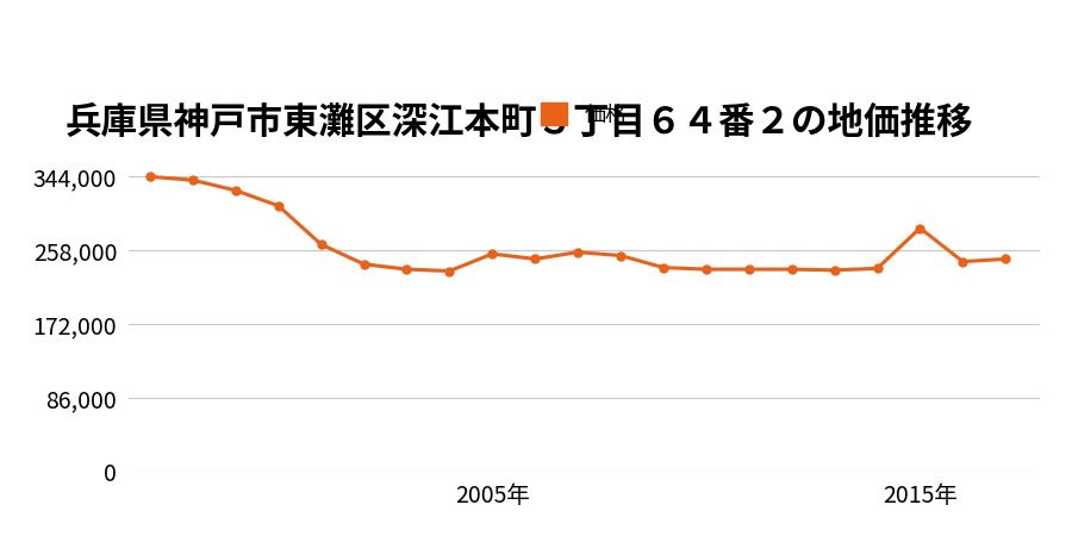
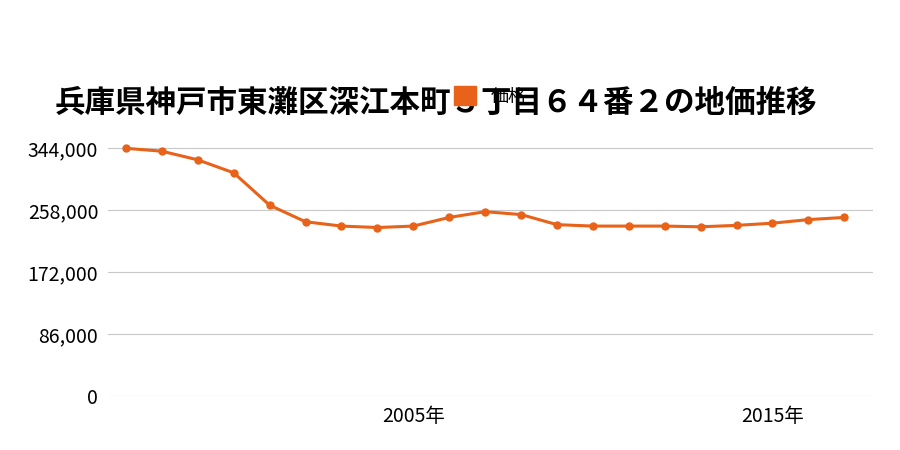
2005年: 254,000 -> 236,000
2015年: 284,000 -> 240,000
